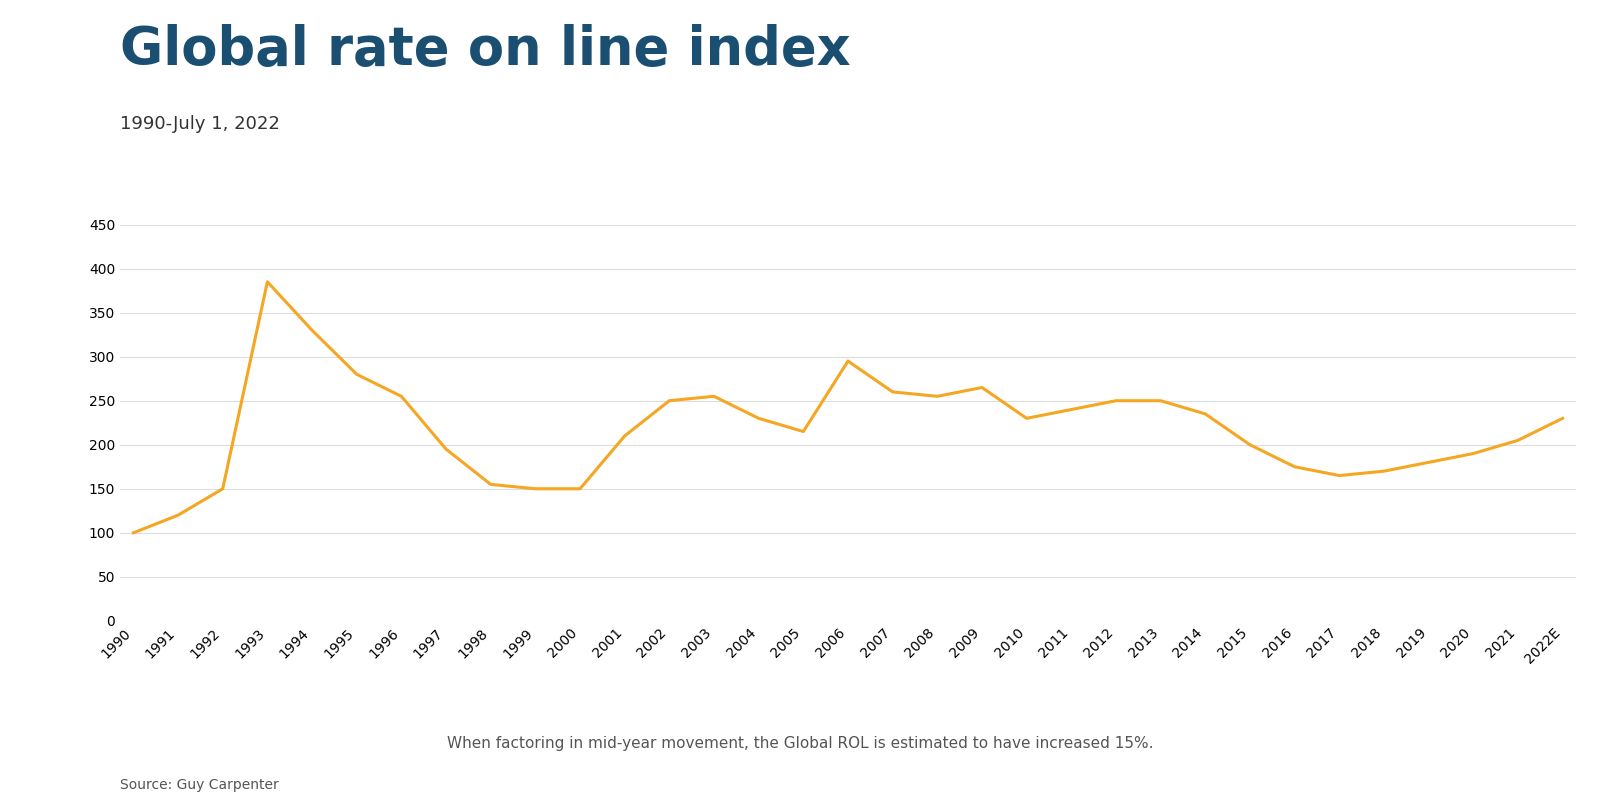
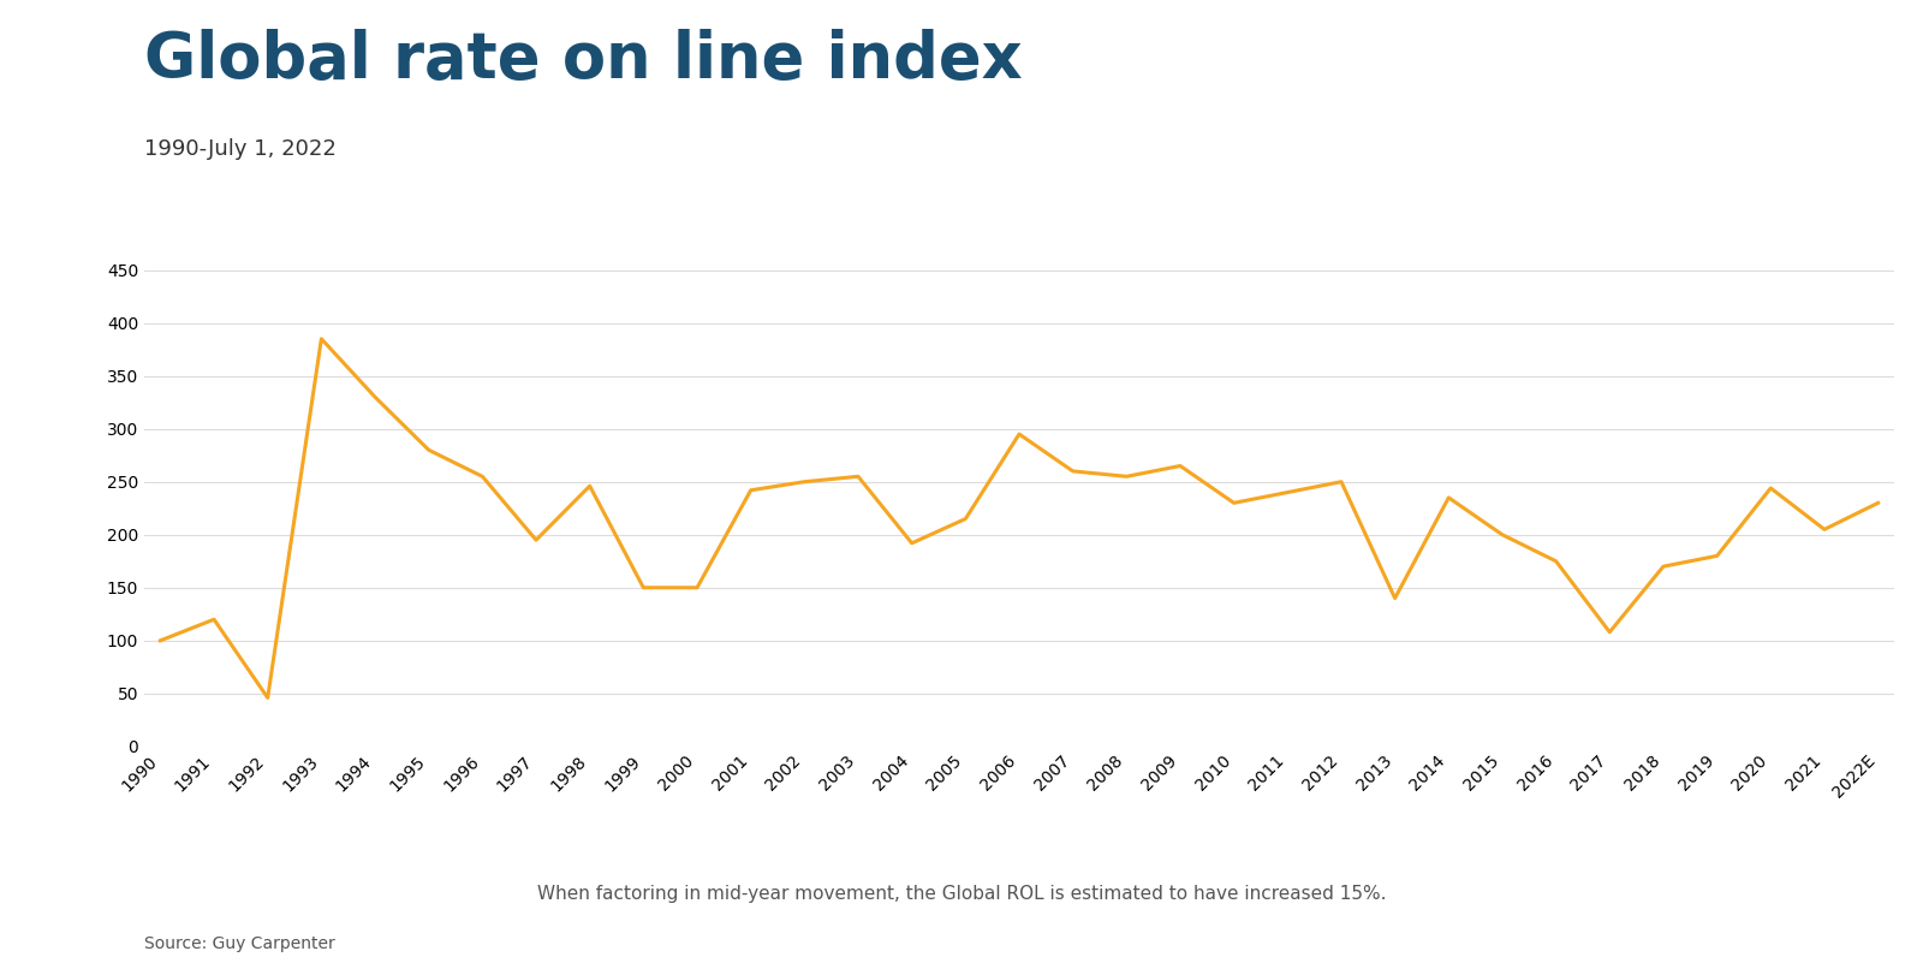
1992: 150 -> 46
1998: 155 -> 246
2001: 210 -> 242
2004: 230 -> 192
2013: 250 -> 140
2017: 165 -> 108
2020: 190 -> 244
